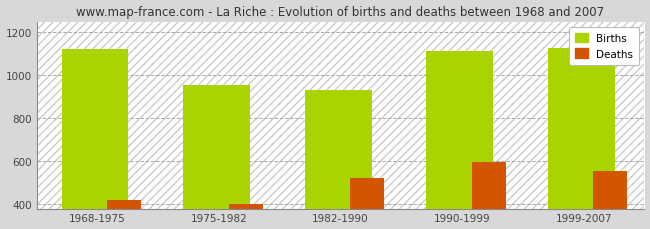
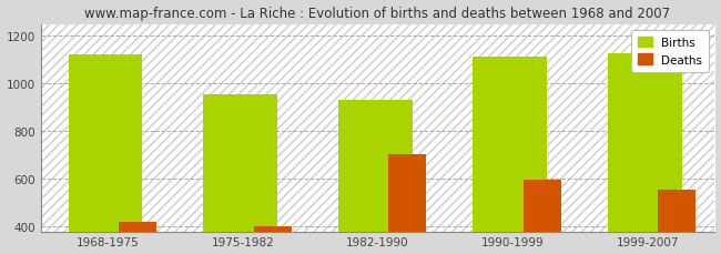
Deaths/1982-1990: 520 -> 705
